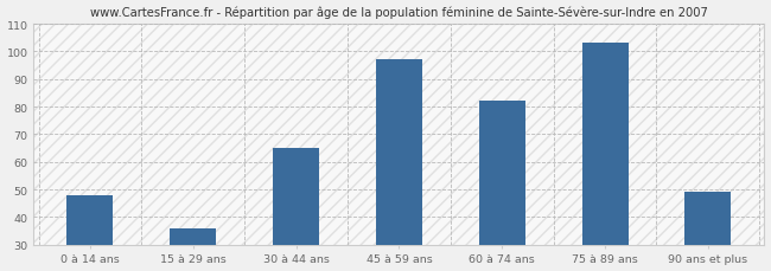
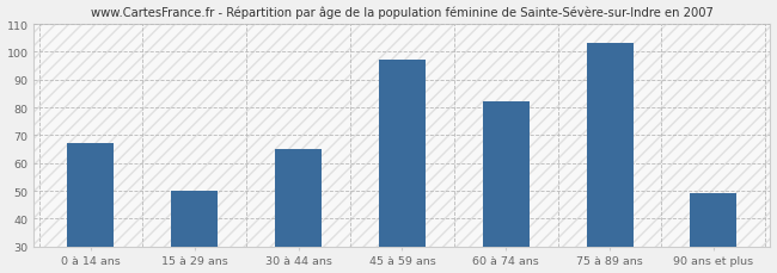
0 à 14 ans: 48 -> 67
15 à 29 ans: 36 -> 50
